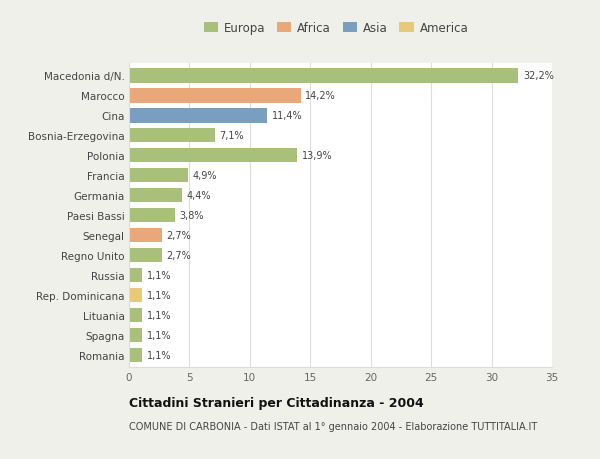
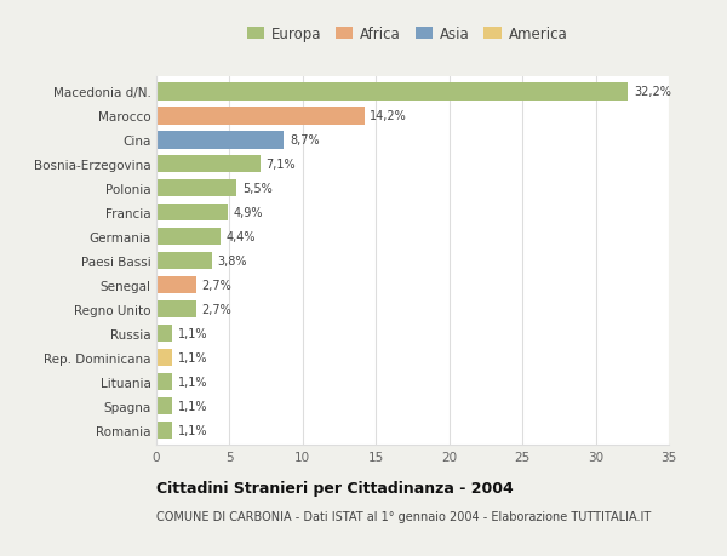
Cina: 11,4% -> 8,7%
Polonia: 13,9% -> 5,5%
